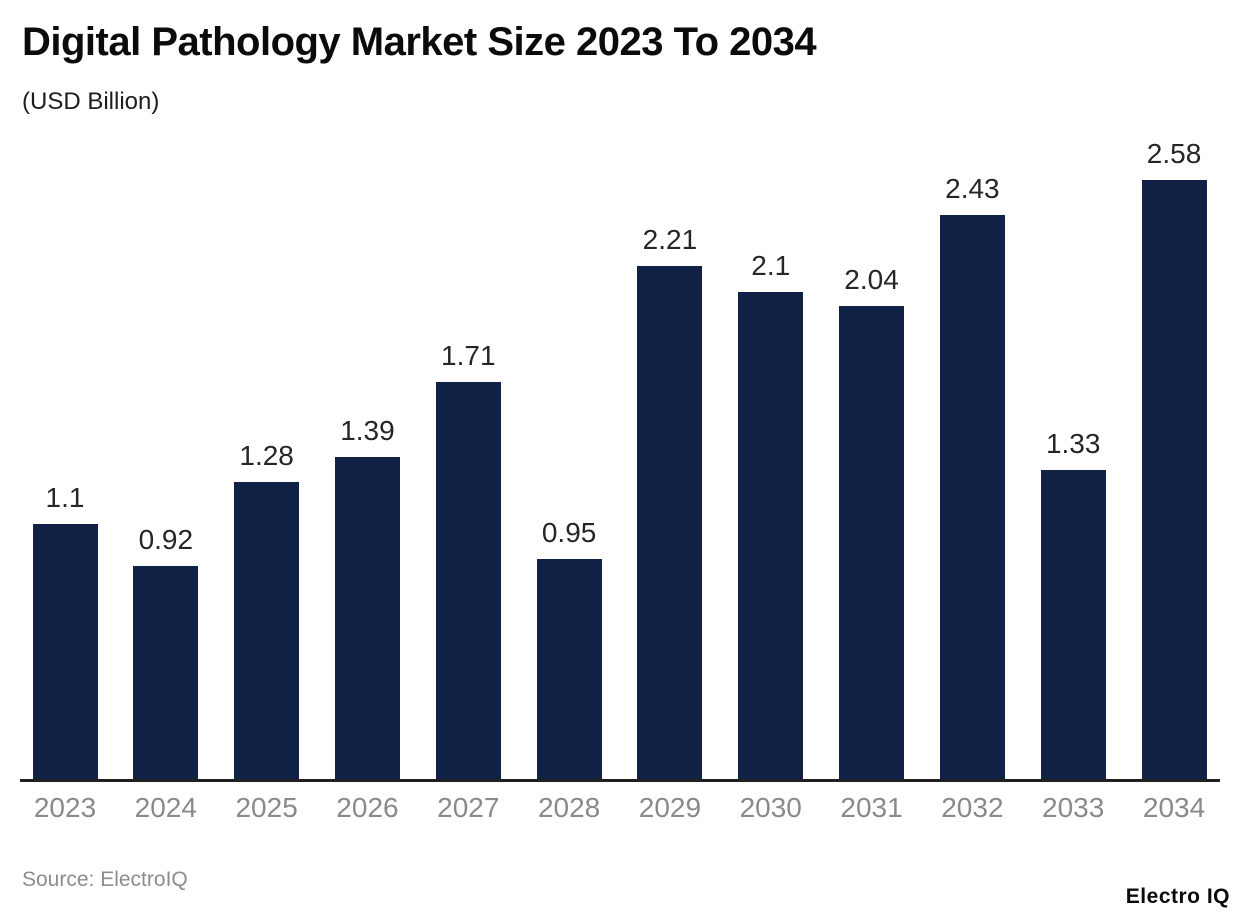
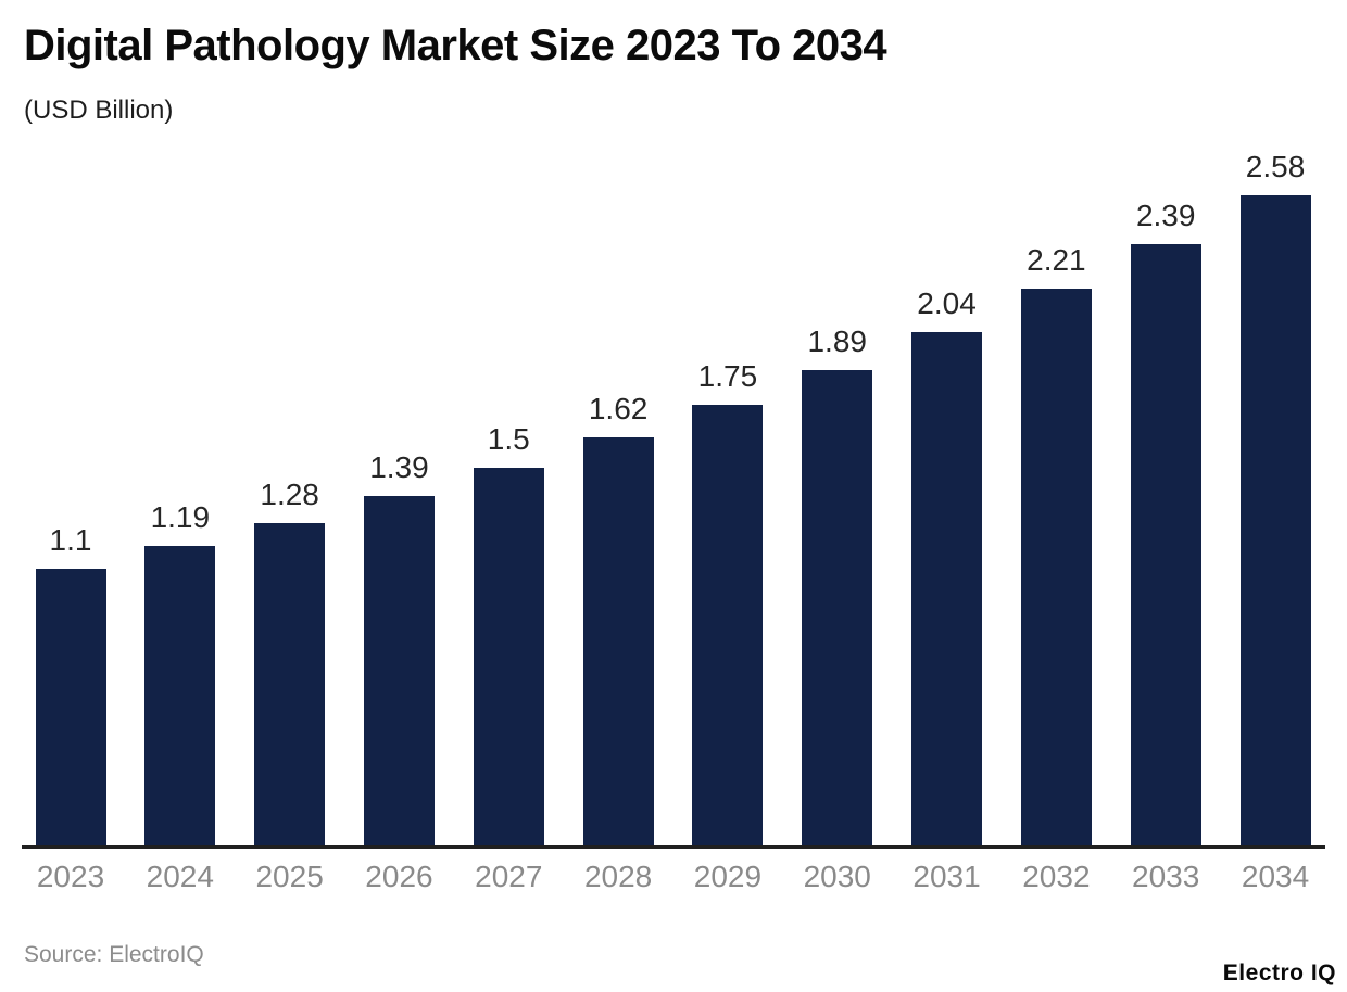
2024: 0.92 -> 1.19
2027: 1.71 -> 1.5
2028: 0.95 -> 1.62
2029: 2.21 -> 1.75
2030: 2.1 -> 1.89
2032: 2.43 -> 2.21
2033: 1.33 -> 2.39
